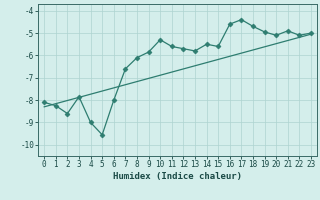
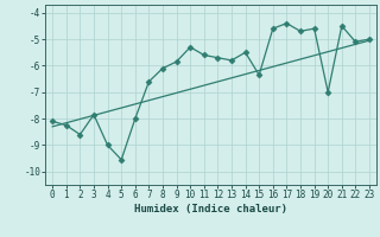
15: -5.60 -> -6.35
19: -4.95 -> -4.60
20: -5.10 -> -7.00
21: -4.90 -> -4.50
